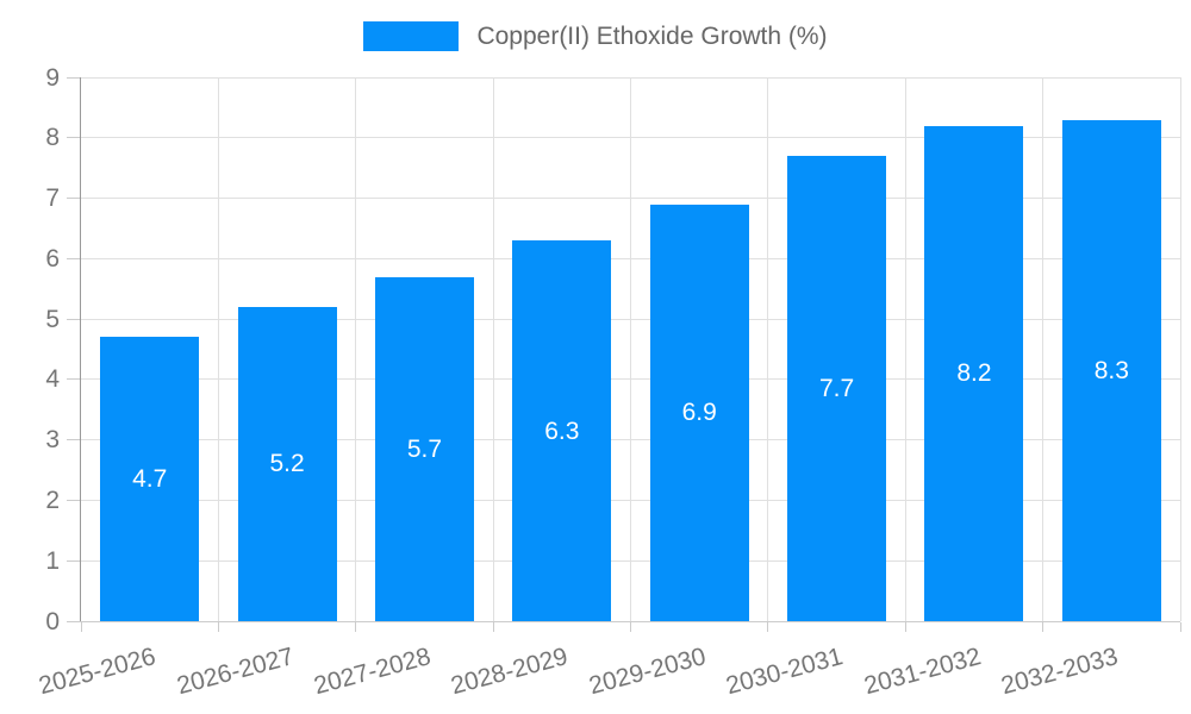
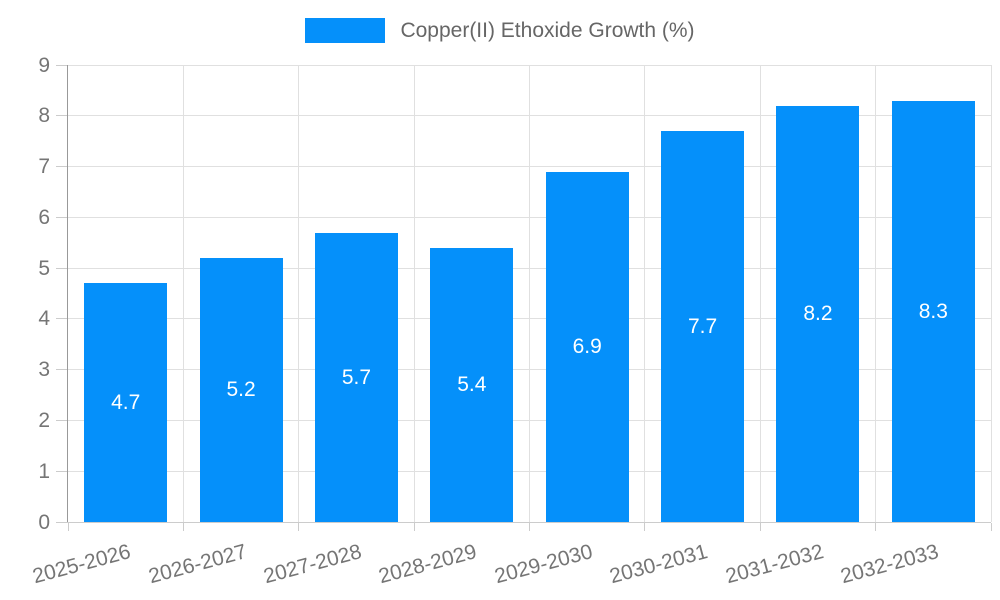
2028-2029: 6.3 -> 5.4
